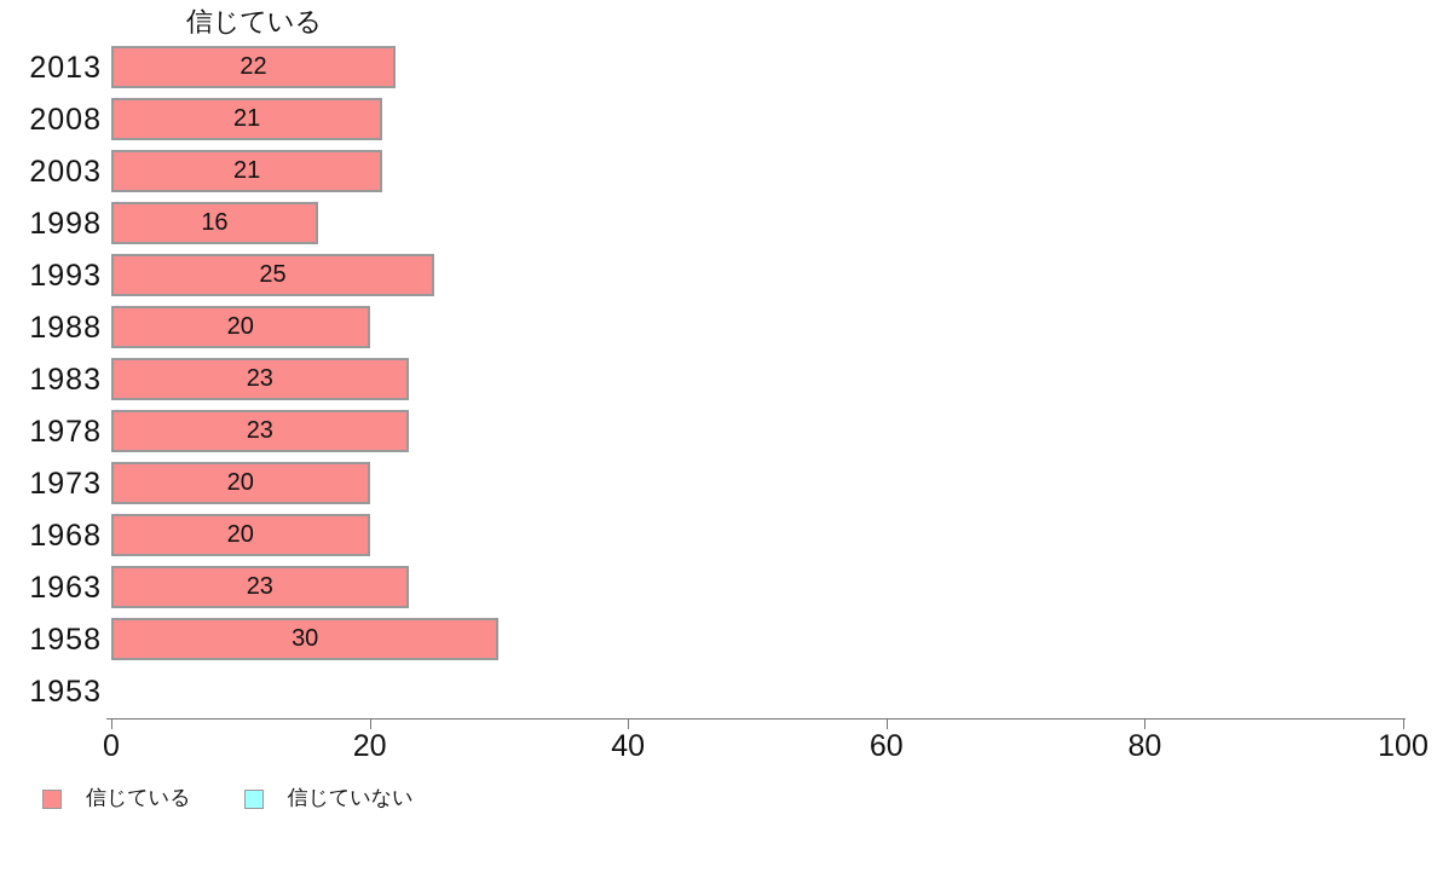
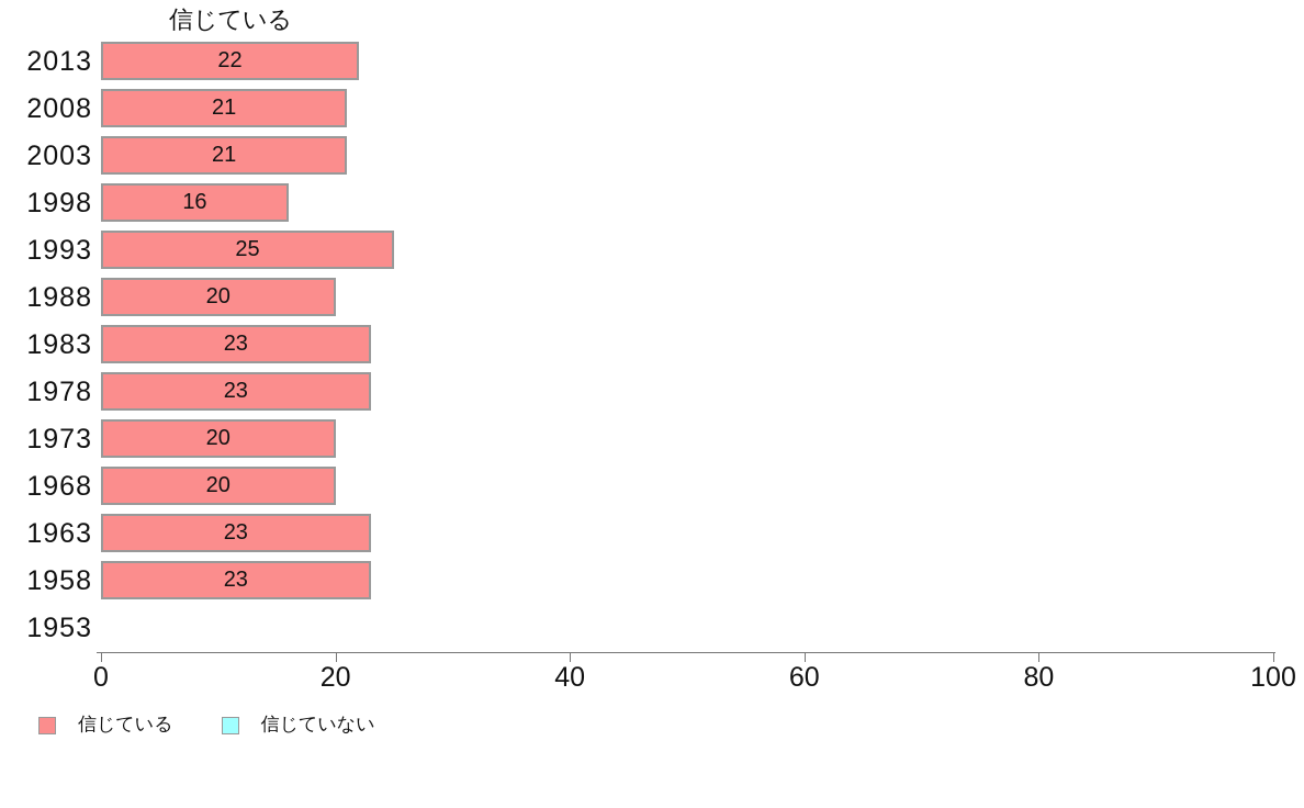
1958: 30 -> 23
